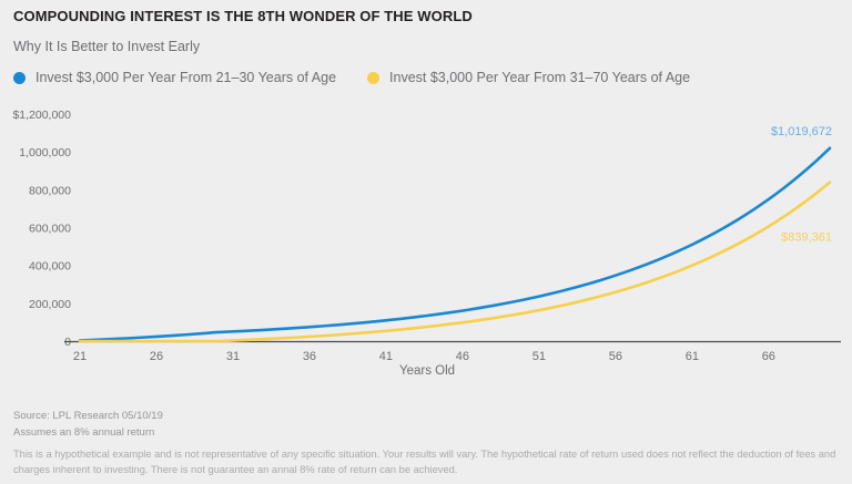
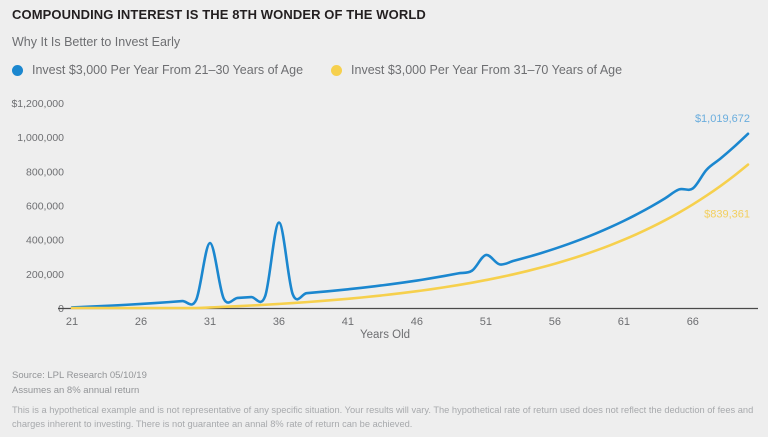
Invest $3,000 Per Year From 21–30 Years of Age/31: $50000 -> $380000
Invest $3,000 Per Year From 21–30 Years of Age/36: $70000 -> $500000
Invest $3,000 Per Year From 21–30 Years of Age/51: $240000 -> $310000
Invest $3,000 Per Year From 21–30 Years of Age/66: $750000 -> $700000
